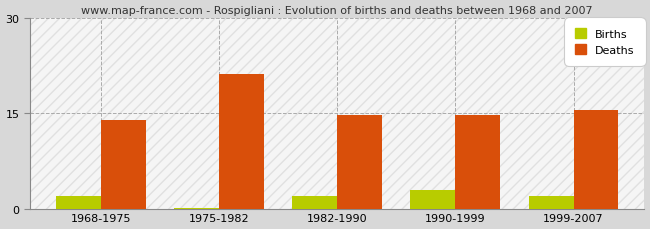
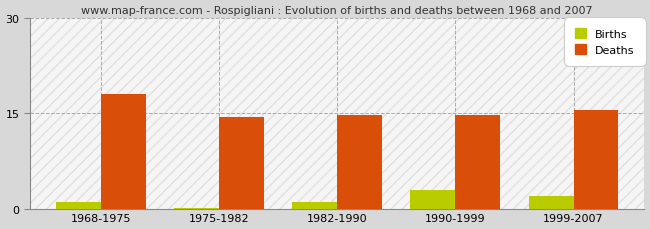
Births/1968-1975: 2.0 -> 1.0
Deaths/1968-1975: 14.0 -> 18.0
Deaths/1975-1982: 21.2 -> 14.5
Births/1982-1990: 2.0 -> 1.0
